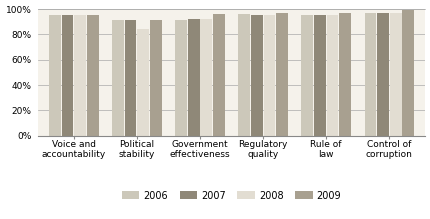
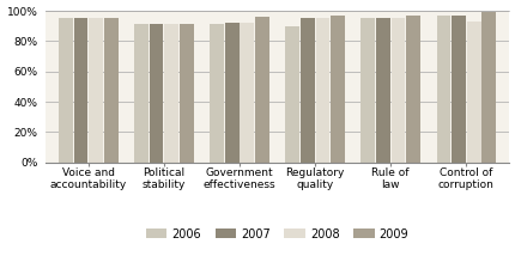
2008/Political stability: 84% -> 91%
2006/Regulatory quality: 96% -> 90%
2008/Control of corruption: 97% -> 93%
